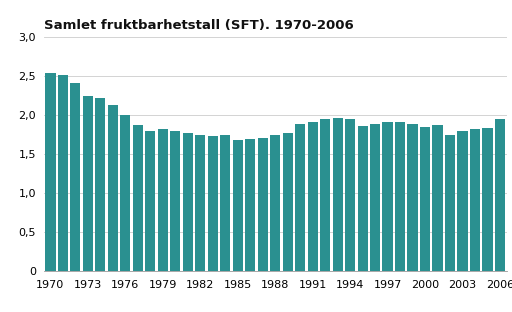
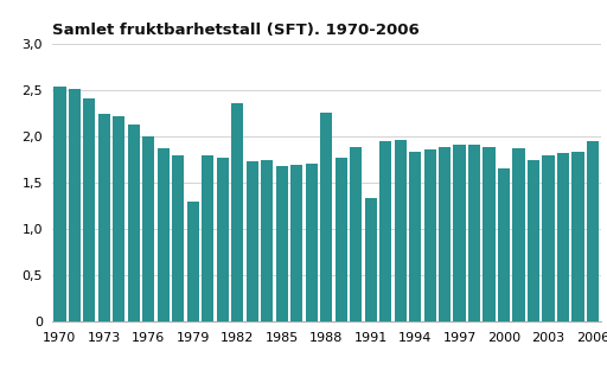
1979: 1,82 -> 1,30
1982: 1,75 -> 2,36
1988: 1,75 -> 2,26
1991: 1,92 -> 1,34
1994: 1,95 -> 1,84
2000: 1,85 -> 1,66
